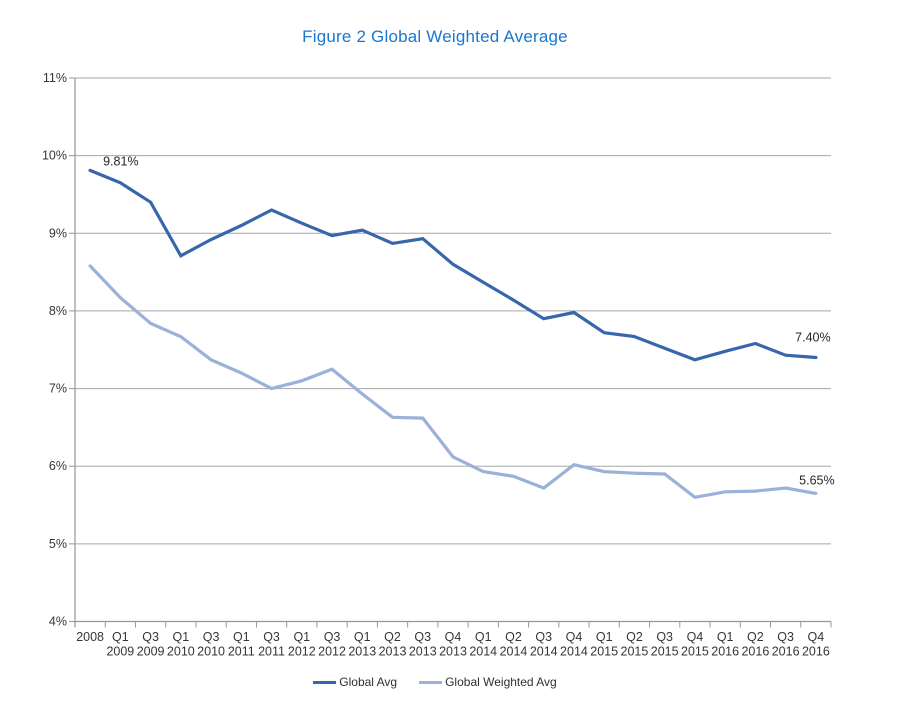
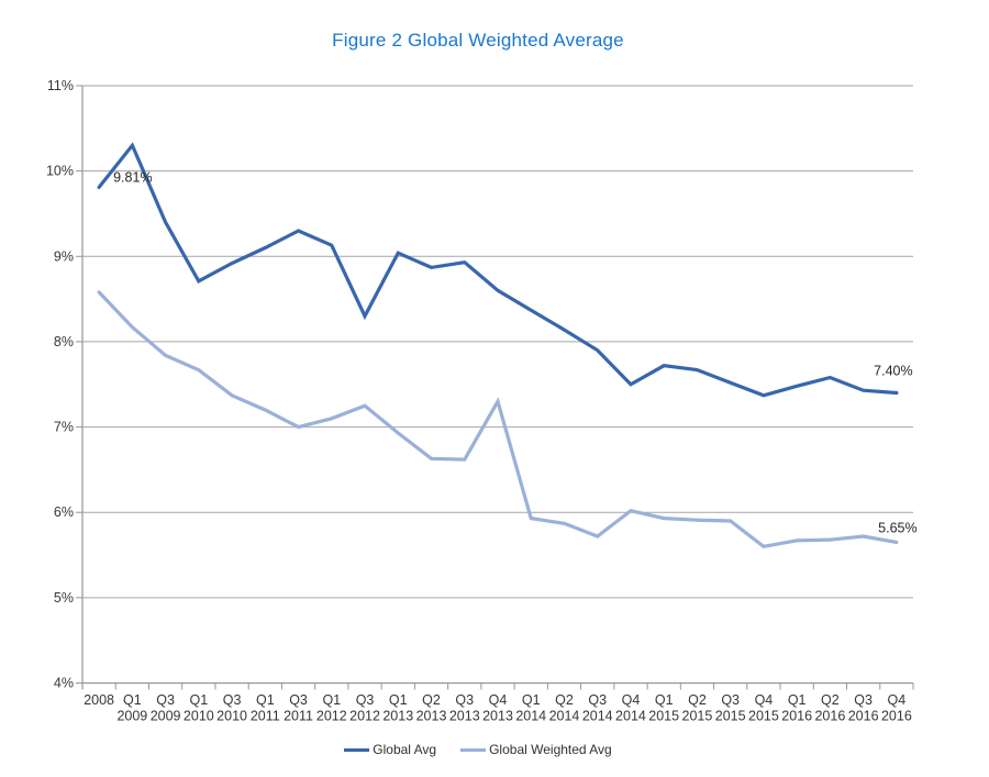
Global Avg/Q1 2009: 9.7% -> 10.3%
Global Avg/Q3 2012: 9.0% -> 8.3%
Global Weighted Avg/Q4 2013: 6.1% -> 7.3%
Global Avg/Q4 2014: 8.0% -> 7.5%
